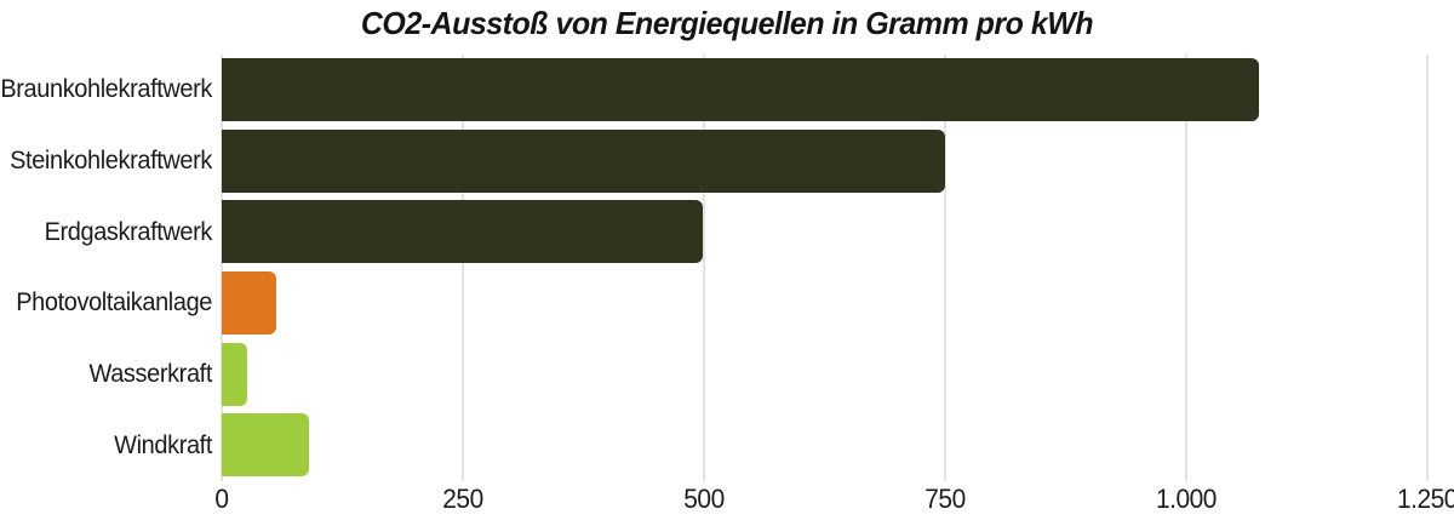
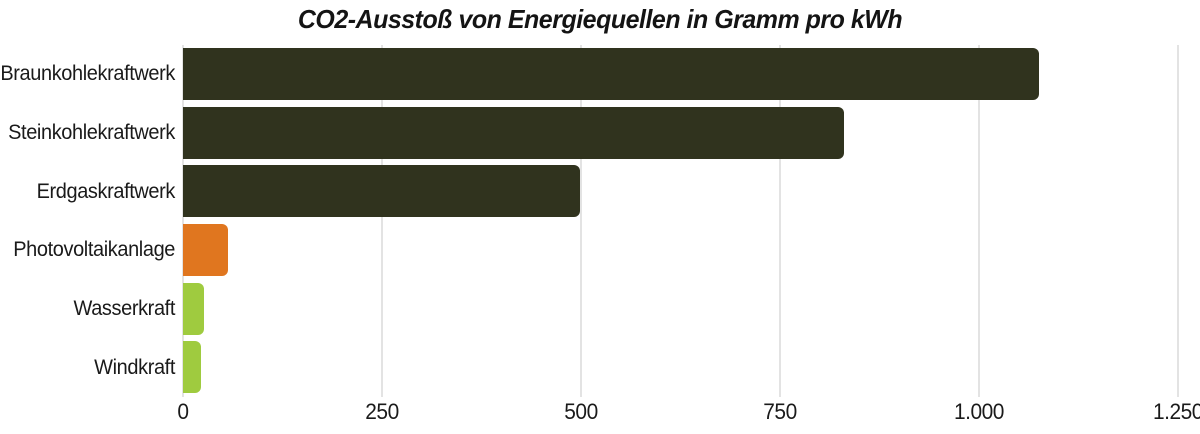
Steinkohlekraftwerk: 750 -> 830
Windkraft: 90 -> 20
